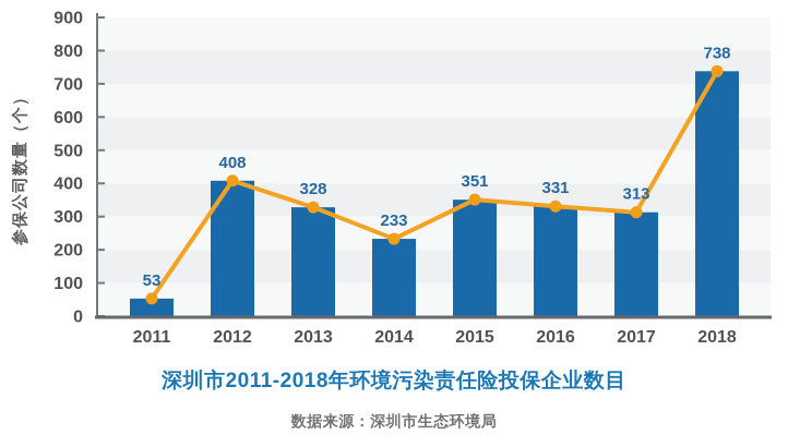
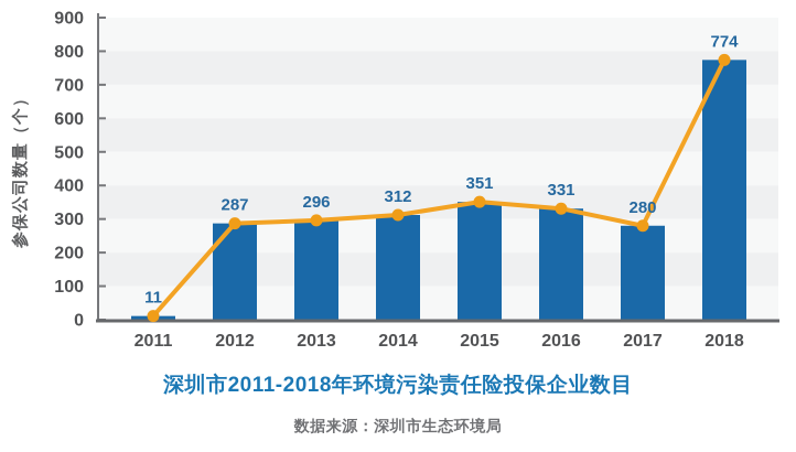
2011: 53 -> 11
2012: 408 -> 287
2013: 328 -> 296
2014: 233 -> 312
2017: 313 -> 280
2018: 738 -> 774
